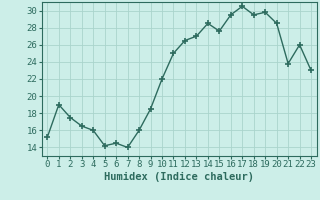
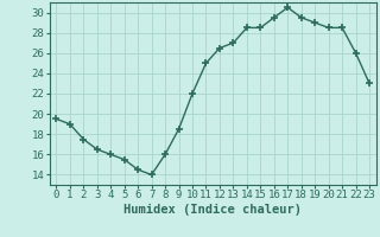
0: 15.2 -> 19.5
5: 14.2 -> 15.5
15: 27.6 -> 28.5
19: 29.8 -> 29.0
21: 23.8 -> 28.5
